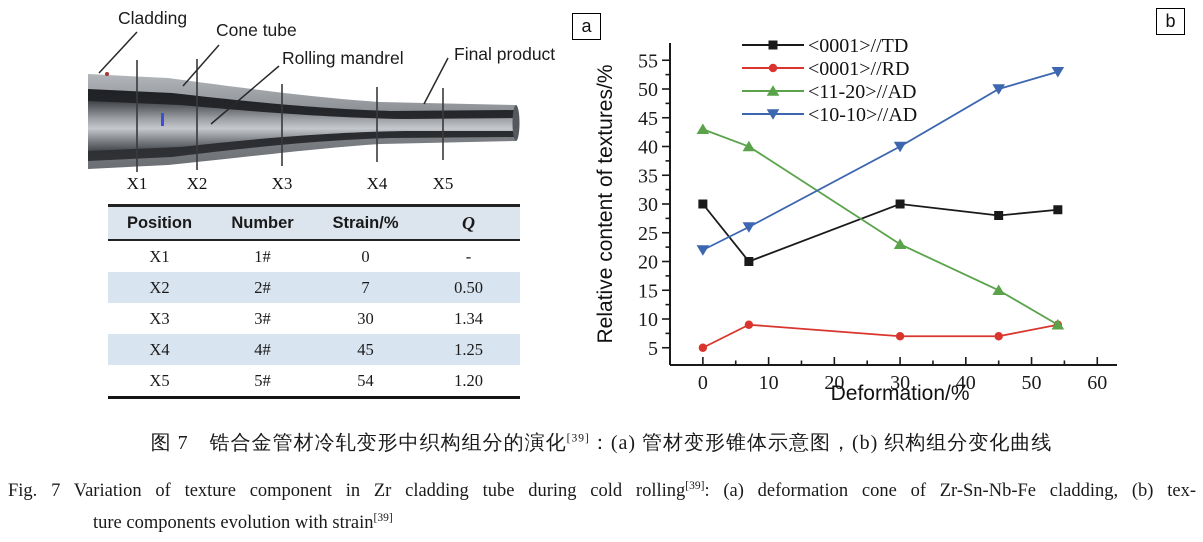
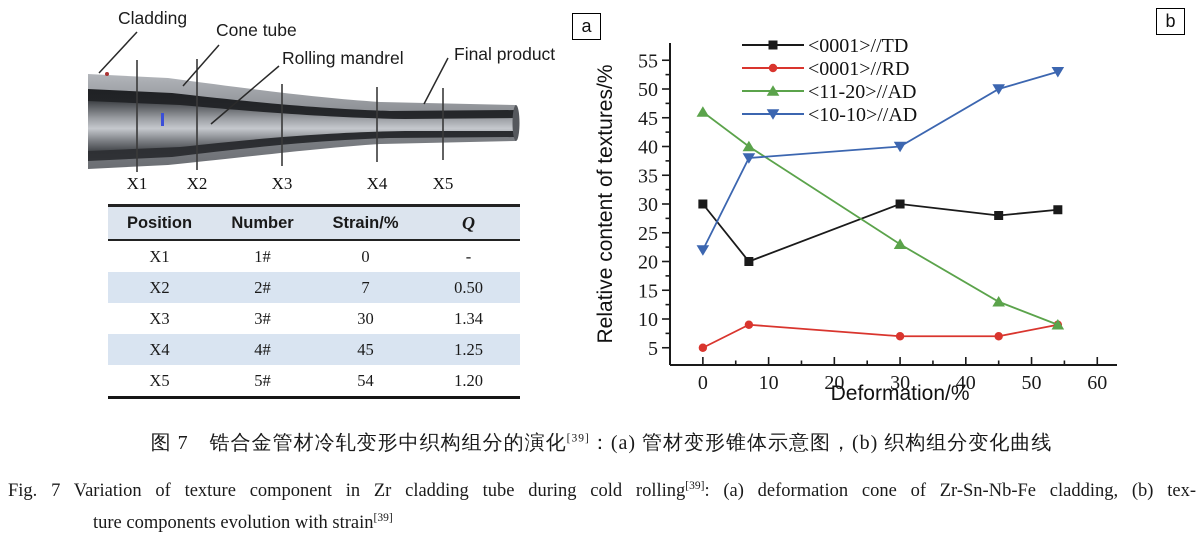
<11-20>//AD/0: 43 -> 46
<10-10>//AD/7: 26 -> 38
<11-20>//AD/45: 15 -> 13
